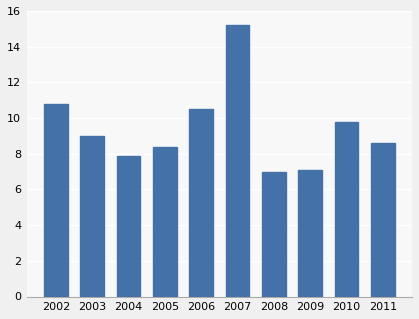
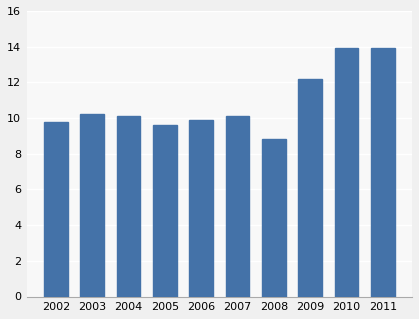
2002: 10.8 -> 9.8
2003: 9.0 -> 10.2
2004: 7.9 -> 10.1
2005: 8.4 -> 9.6
2006: 10.5 -> 9.9
2007: 15.2 -> 10.1
2008: 7.0 -> 8.8
2009: 7.1 -> 12.2
2010: 9.8 -> 13.9
2011: 8.6 -> 13.9
